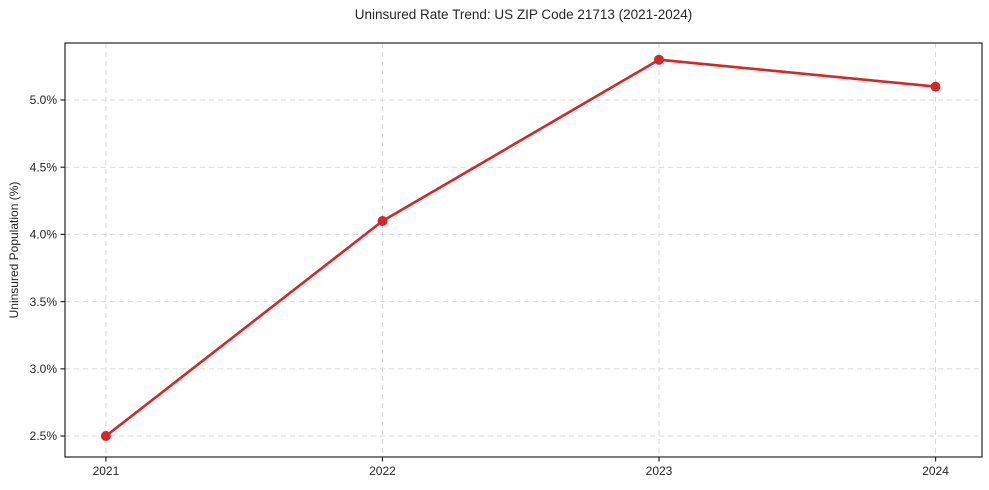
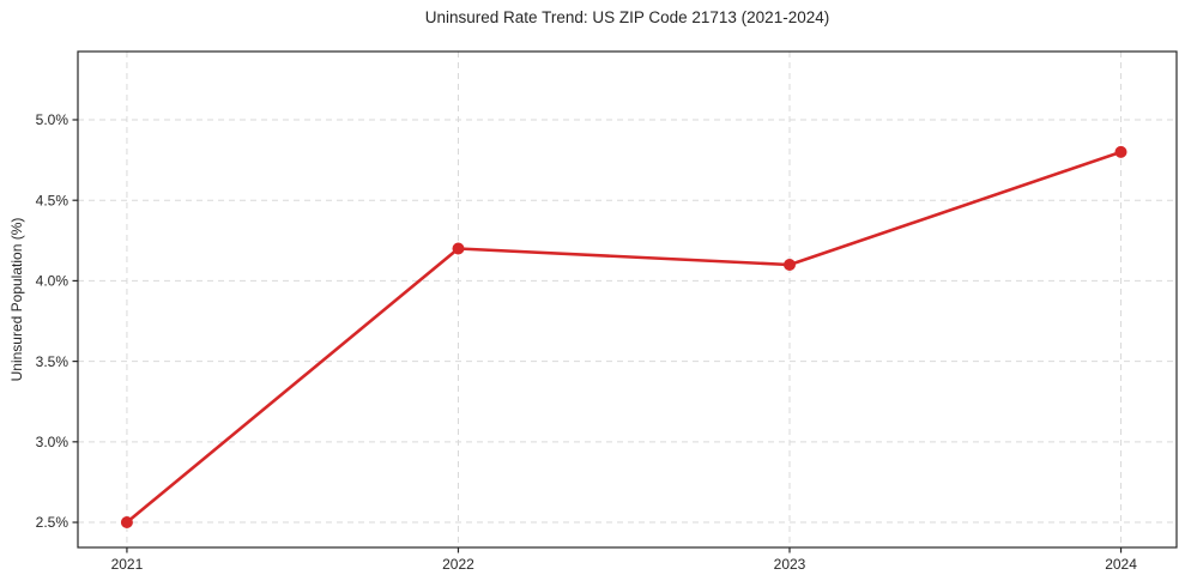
2022: 4.1% -> 4.2%
2023: 5.3% -> 4.1%
2024: 5.1% -> 4.8%
